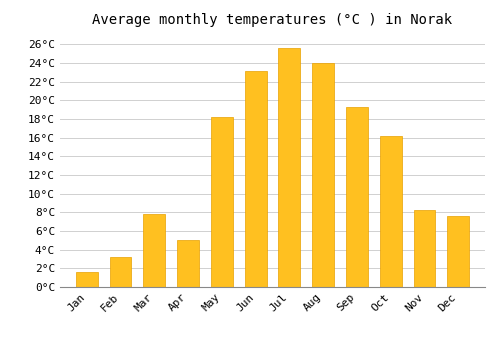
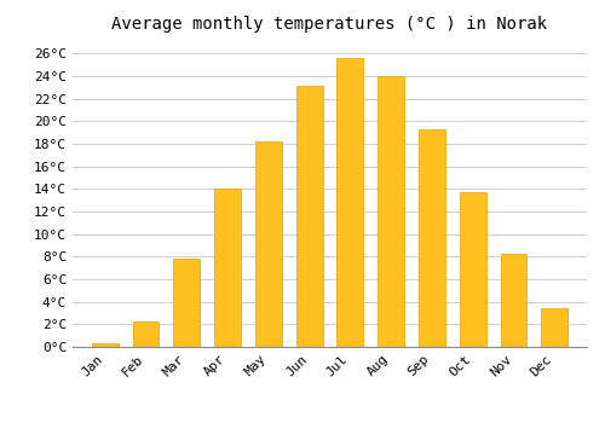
Jan: 1.6°C -> 0.3°C
Feb: 3.2°C -> 2.2°C
Apr: 5.0°C -> 14.0°C
Oct: 16.2°C -> 13.7°C
Dec: 7.6°C -> 3.4°C
